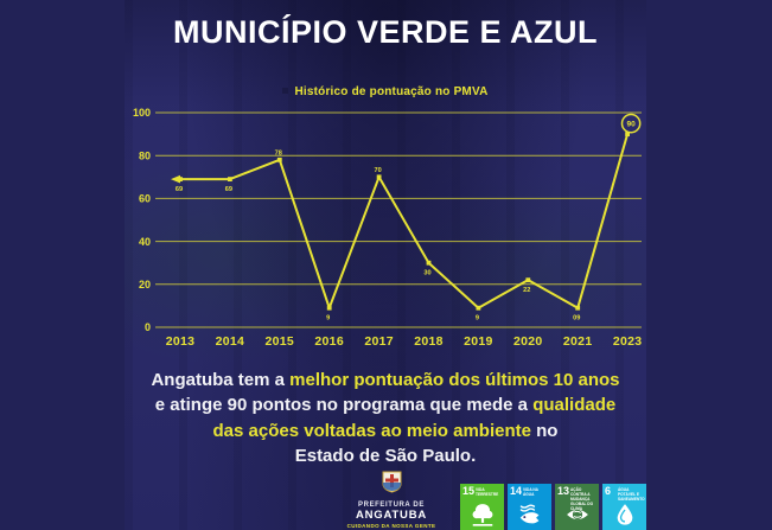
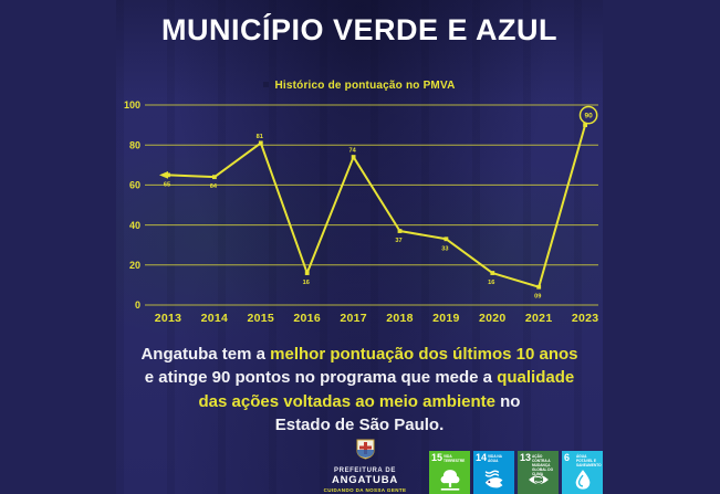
2013: 69 -> 65
2014: 69 -> 64
2015: 78 -> 81
2016: 9 -> 16
2017: 70 -> 74
2018: 30 -> 37
2019: 9 -> 33
2020: 22 -> 16
